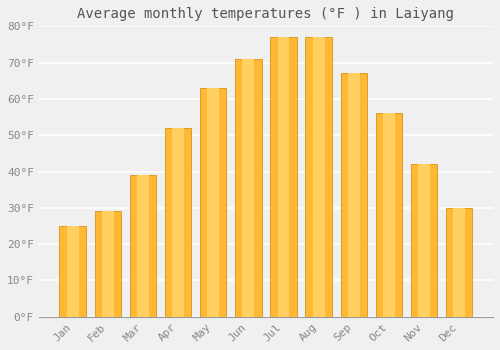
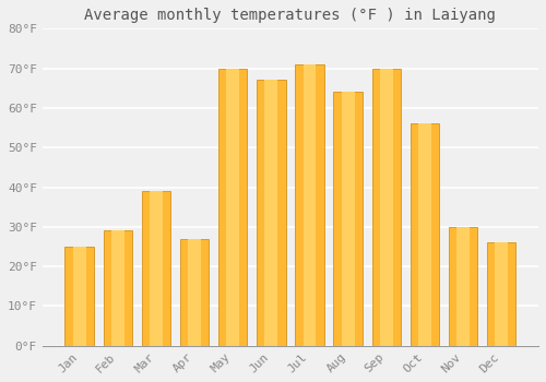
Apr: 52°F -> 27°F
May: 63°F -> 70°F
Jun: 71°F -> 67°F
Jul: 77°F -> 71°F
Aug: 77°F -> 64°F
Sep: 67°F -> 70°F
Nov: 42°F -> 30°F
Dec: 30°F -> 26°F
